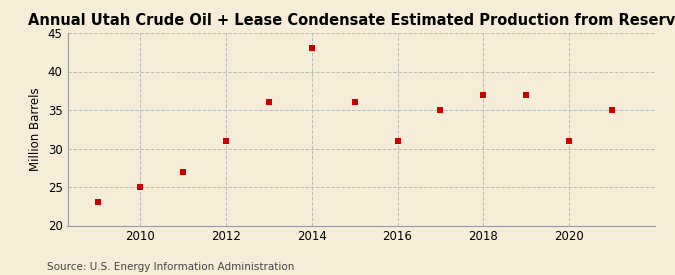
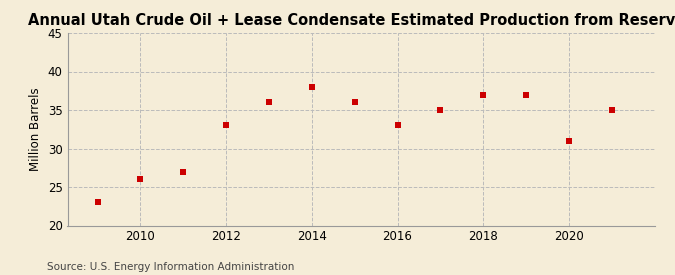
2010: 25 -> 26
2012: 31 -> 33
2014: 43 -> 38
2016: 31 -> 33
